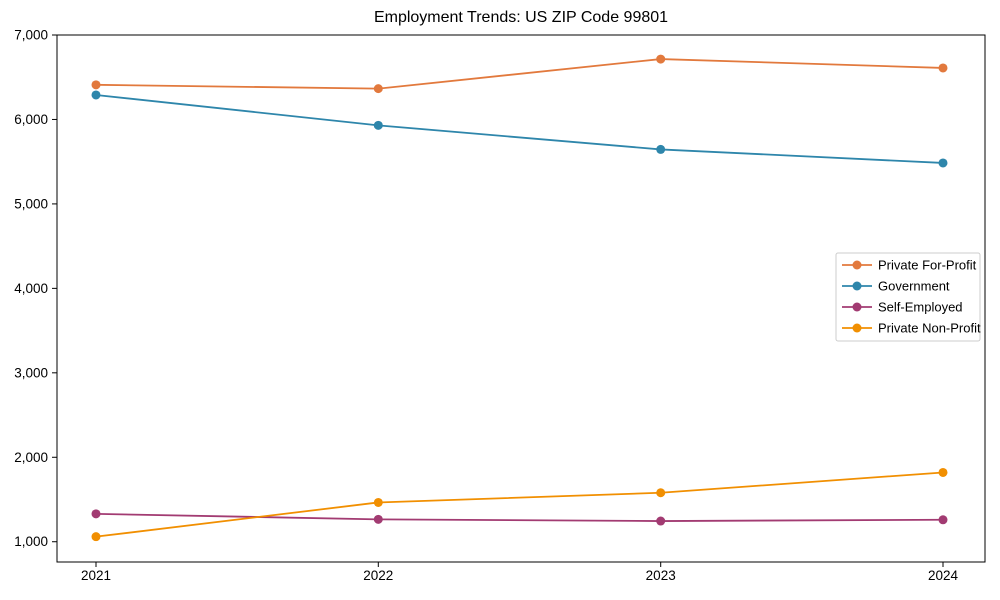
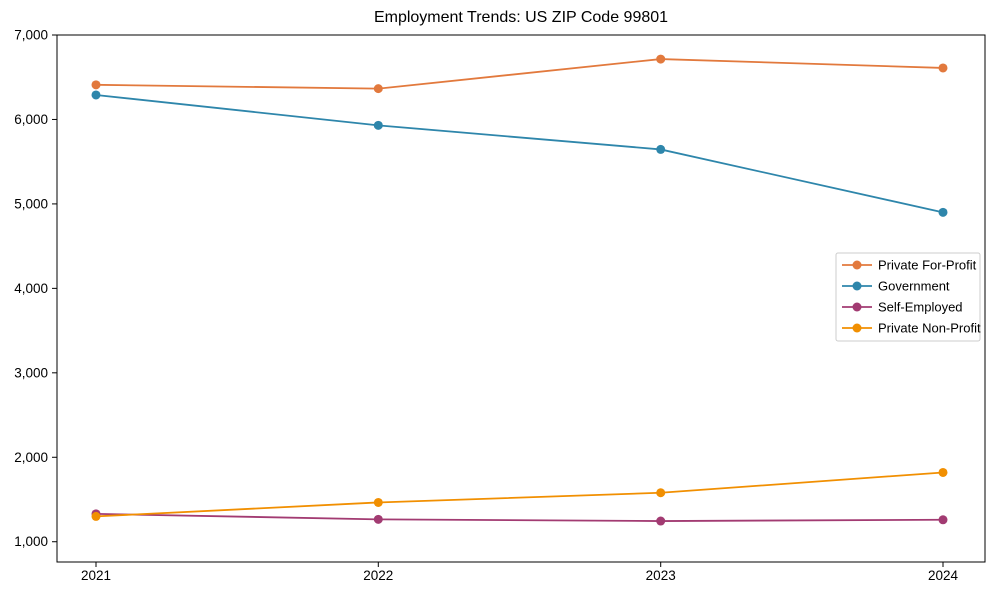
Private Non-Profit/2021: 1100 -> 1300
Government/2024: 5500 -> 4900
